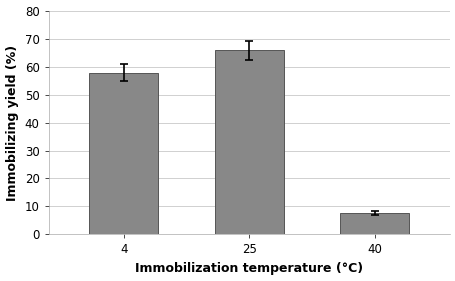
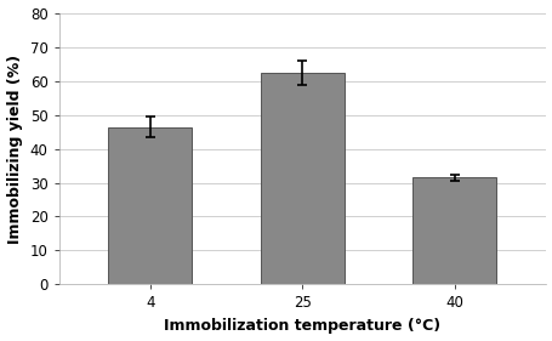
4: 58.0 -> 46.5
25: 66.0 -> 62.5
40: 7.5 -> 31.5
